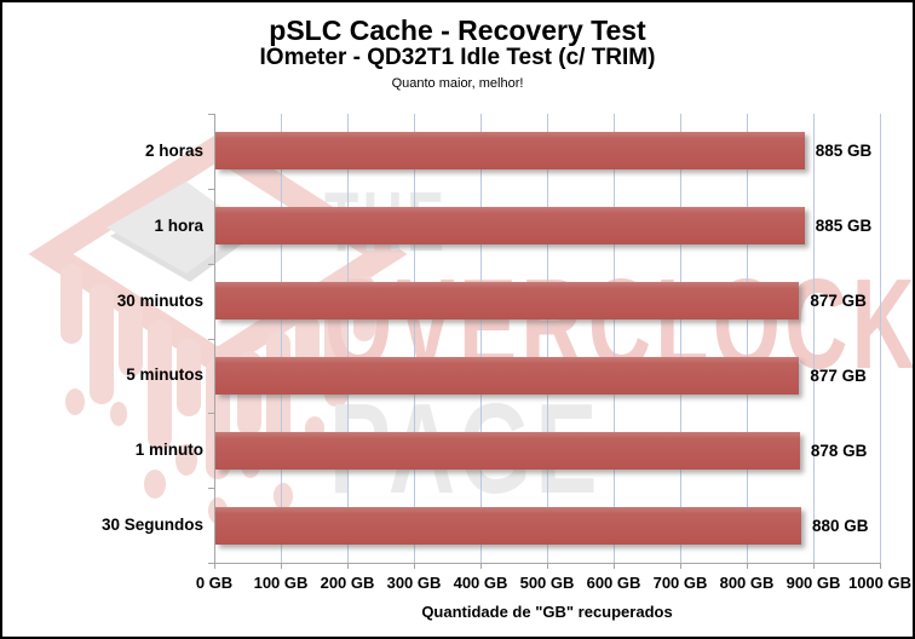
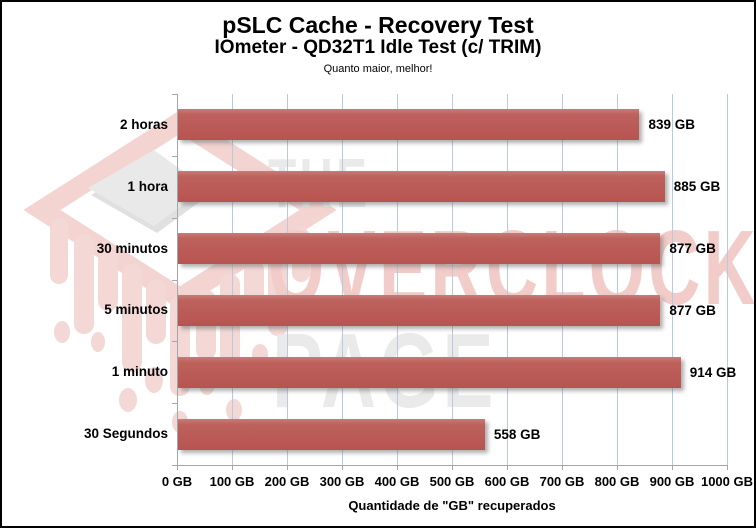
2 horas: 885 -> 839
1 minuto: 878 -> 914
30 Segundos: 880 -> 558
